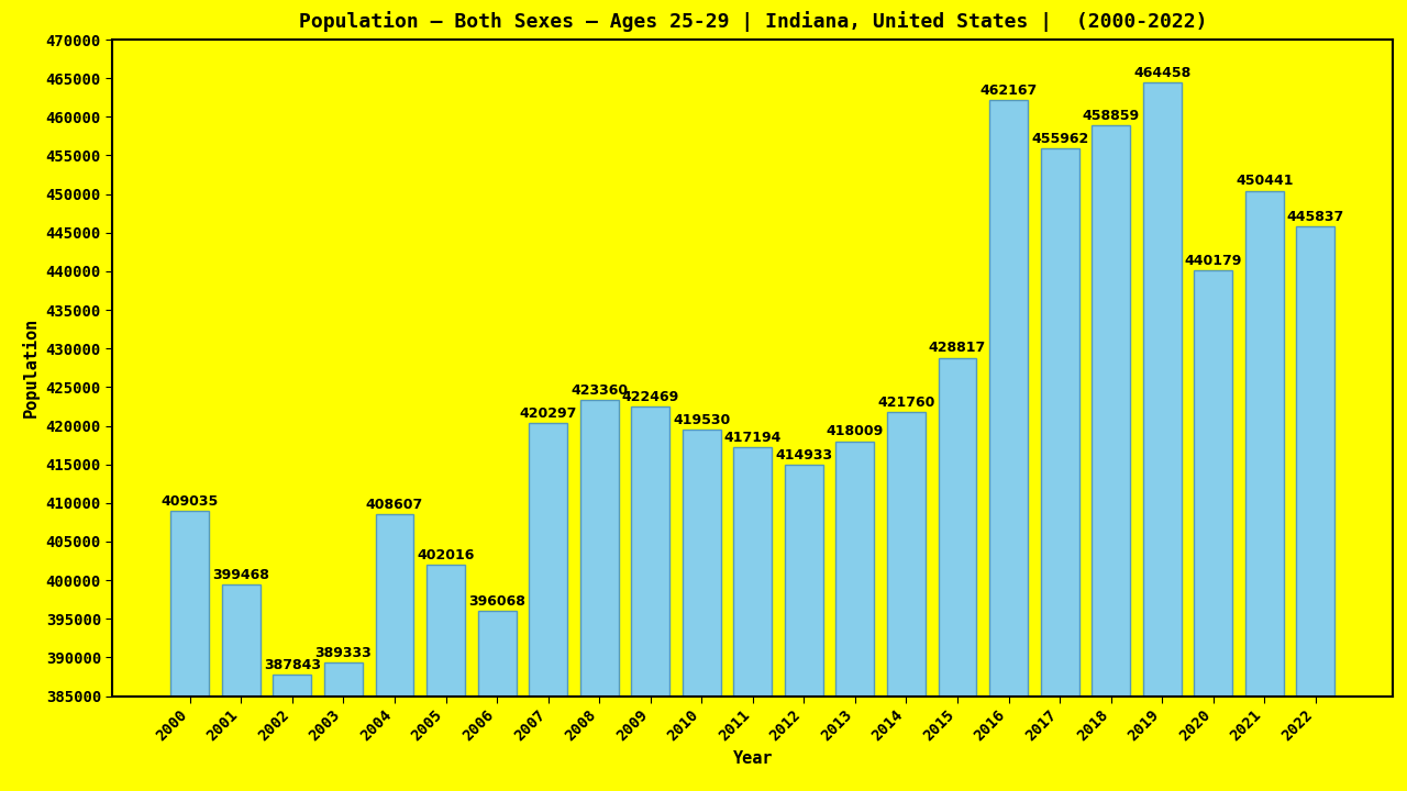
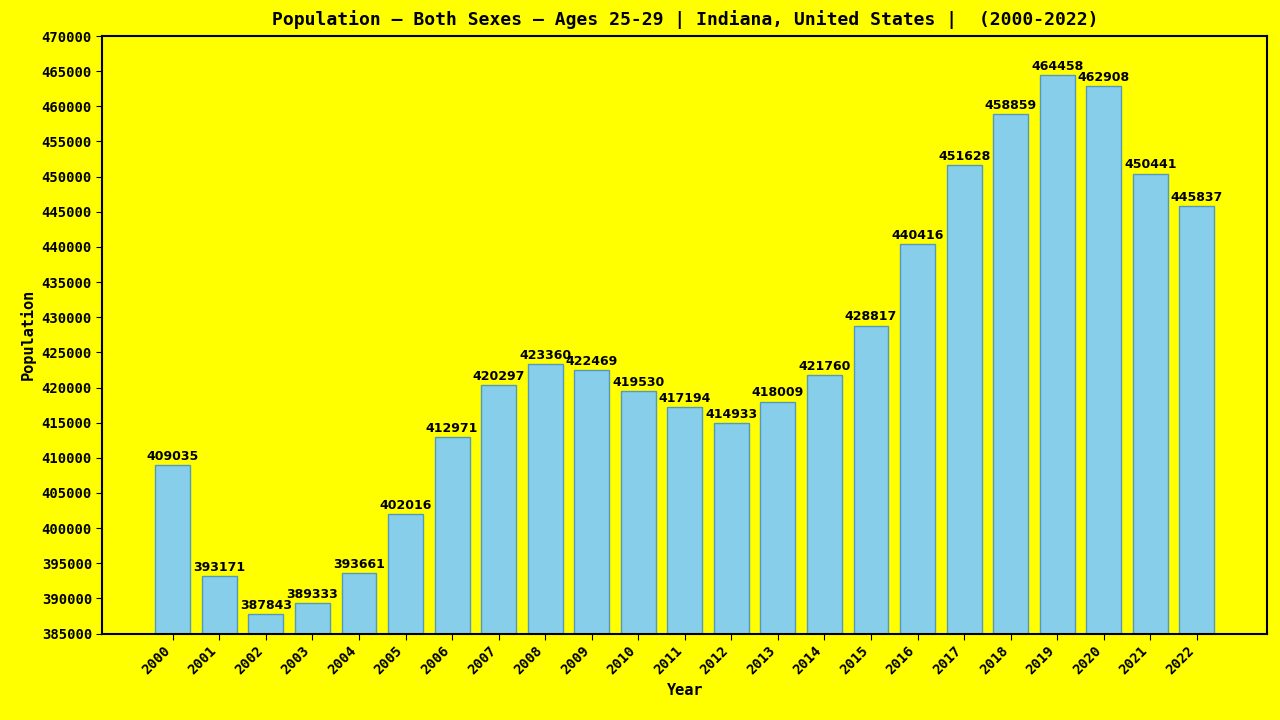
2001: 399468 -> 393171
2004: 408607 -> 393661
2006: 396068 -> 412971
2016: 462167 -> 440416
2017: 455962 -> 451628
2020: 440179 -> 462908
